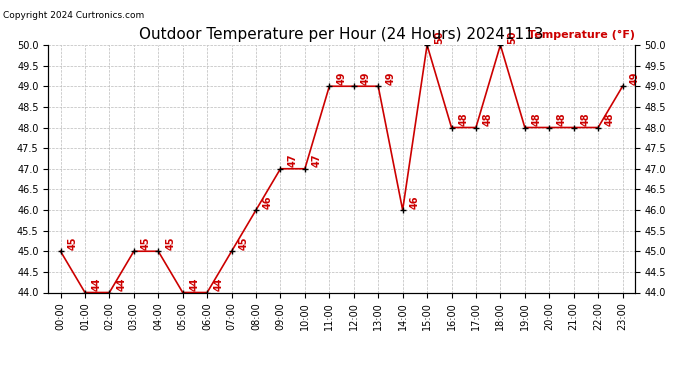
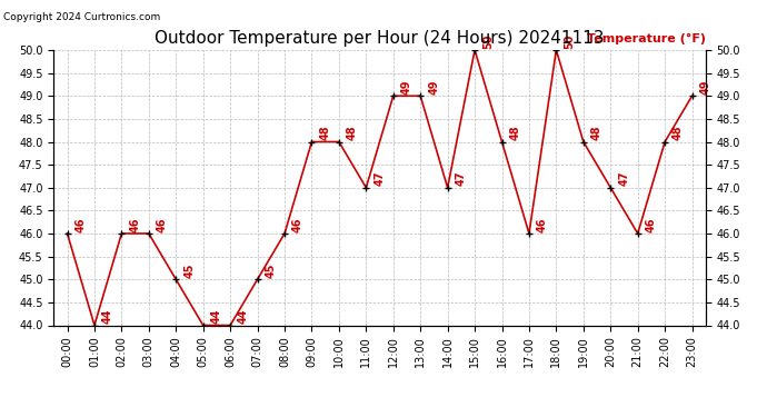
00:00: 45 -> 46
02:00: 44 -> 46
03:00: 45 -> 46
09:00: 47 -> 48
10:00: 47 -> 48
11:00: 49 -> 47
14:00: 46 -> 47
17:00: 48 -> 46
20:00: 48 -> 47
21:00: 48 -> 46
